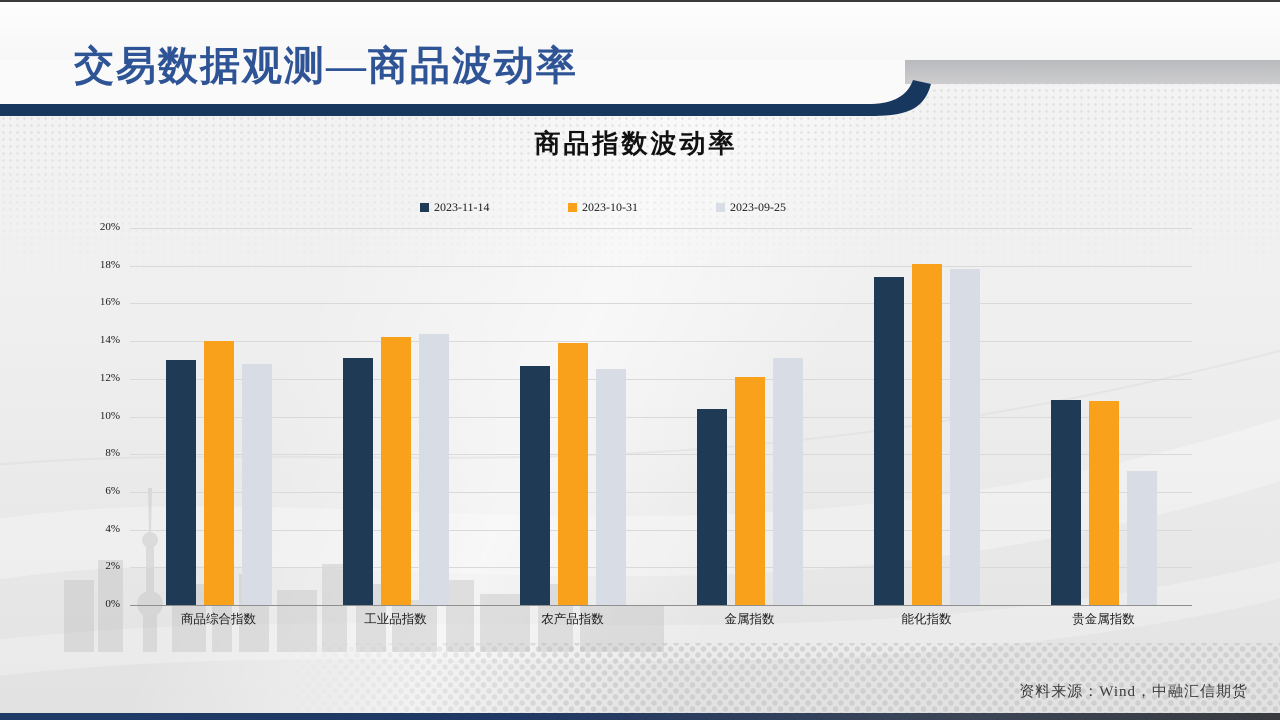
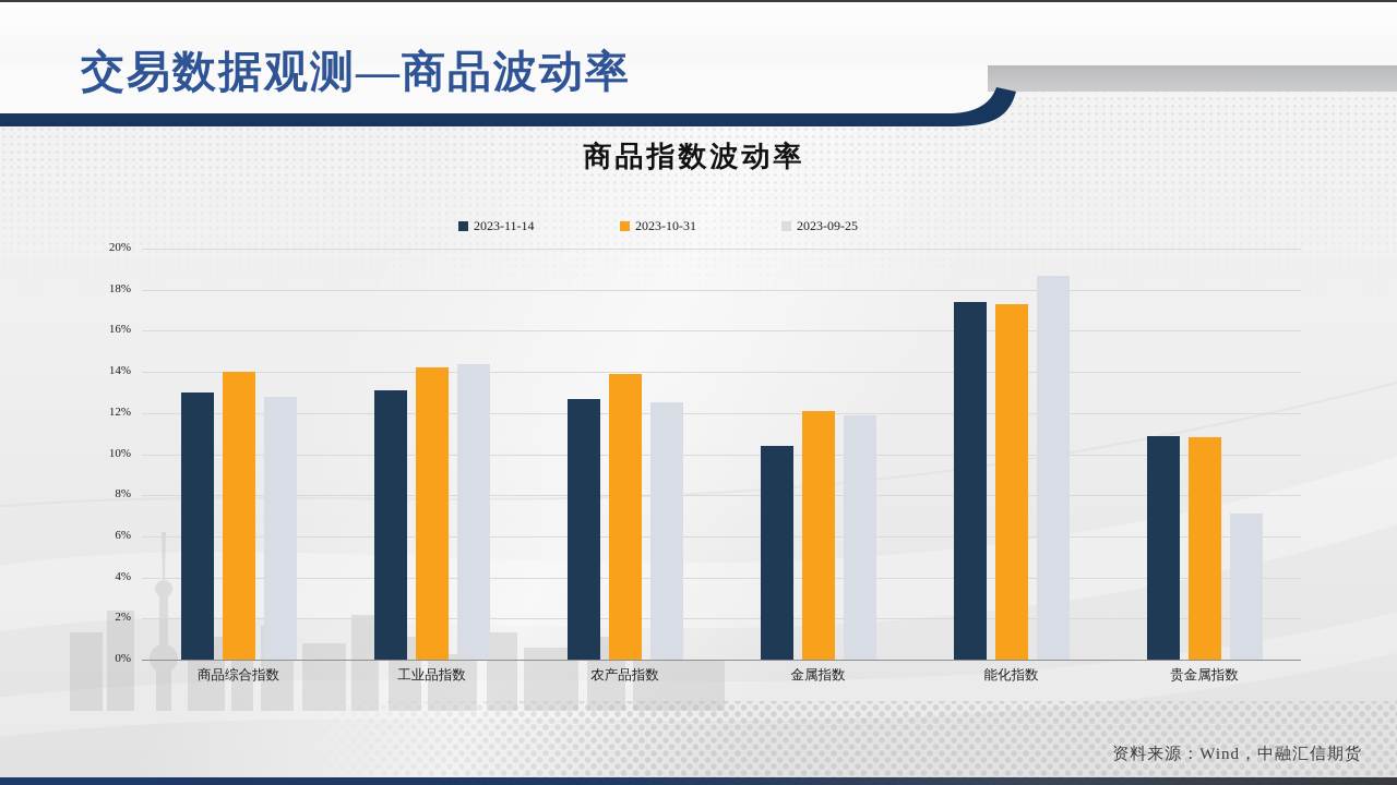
2023-09-25/金属指数: 13.1% -> 11.9%
2023-10-31/能化指数: 18.1% -> 17.3%
2023-09-25/能化指数: 17.8% -> 18.7%
